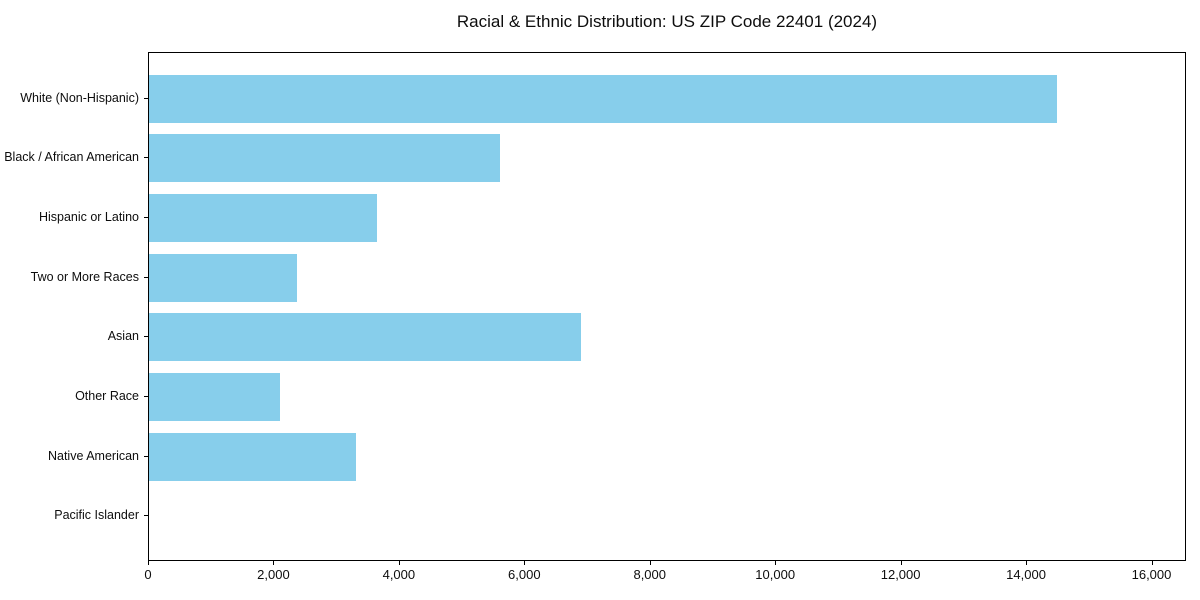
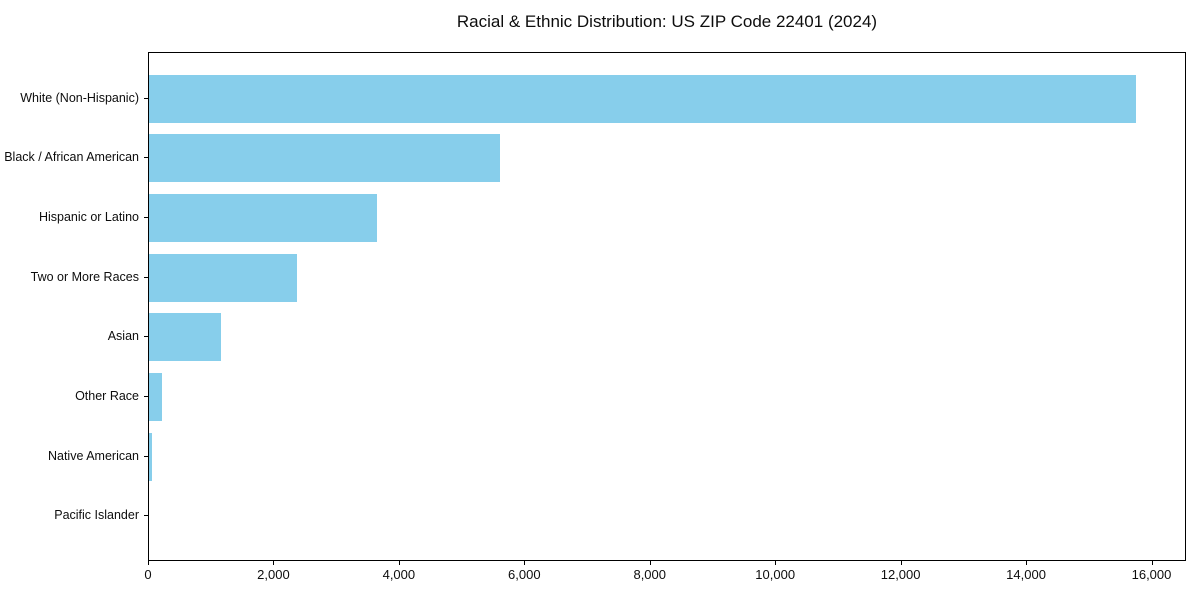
White (Non-Hispanic): 14500 -> 15800
Asian: 6900 -> 1100
Other Race: 2100 -> 200
Native American: 3300 -> 100
